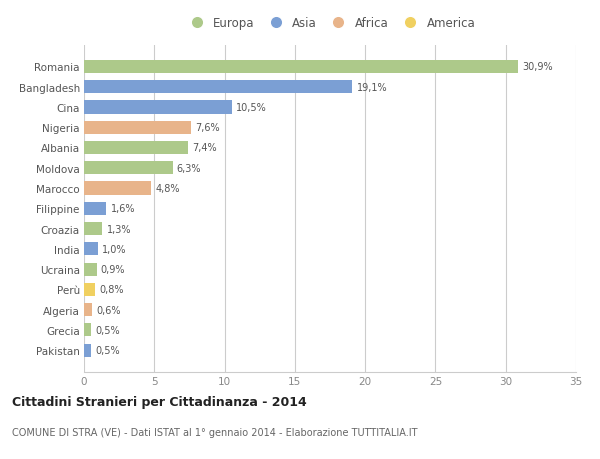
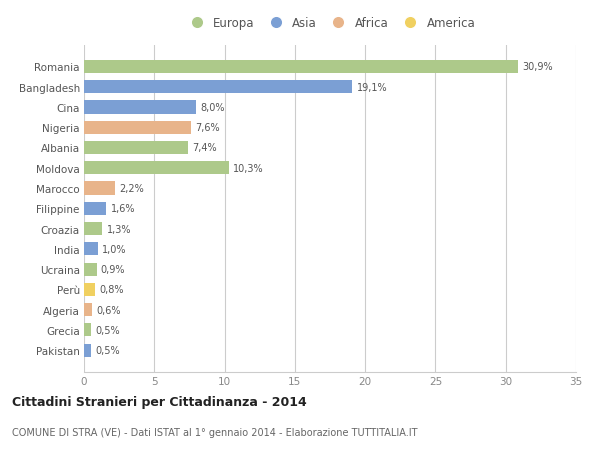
Cina: 10,5% -> 8,0%
Moldova: 6,3% -> 10,3%
Marocco: 4,8% -> 2,2%
